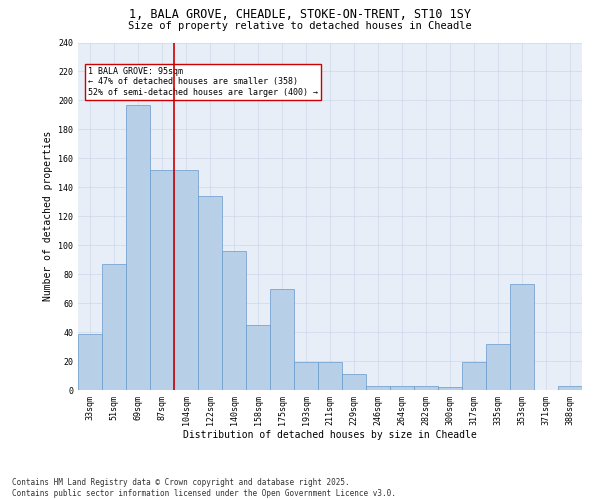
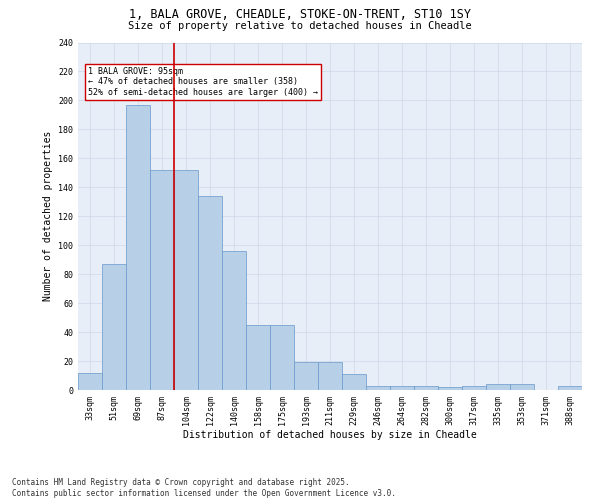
33sqm: 39 -> 12
175sqm: 70 -> 45
317sqm: 19 -> 3
335sqm: 32 -> 4
353sqm: 73 -> 4
